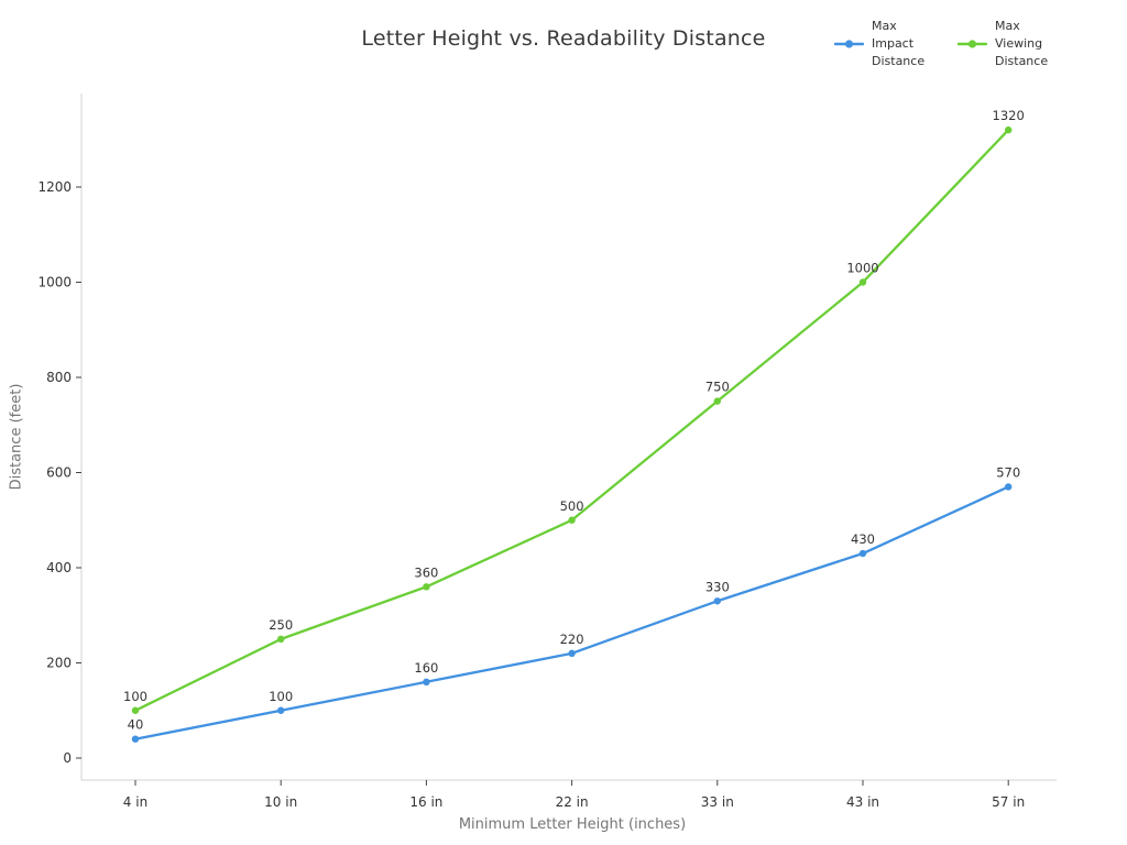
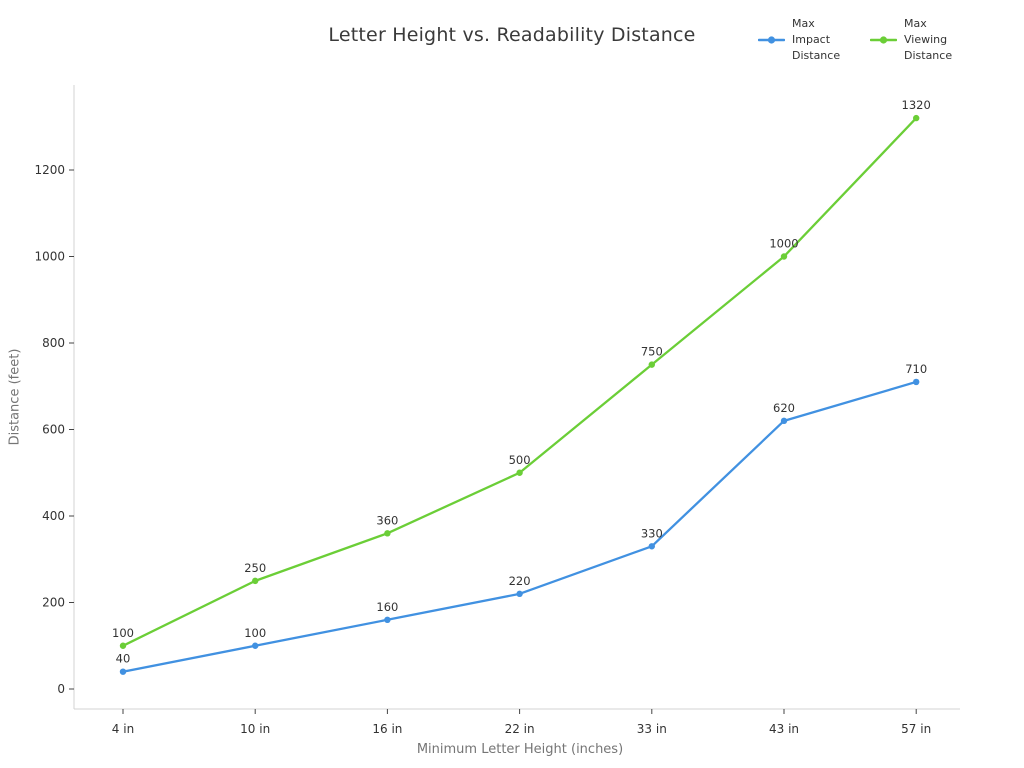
Max Impact Distance/43 in: 430 -> 620
Max Impact Distance/57 in: 570 -> 710
